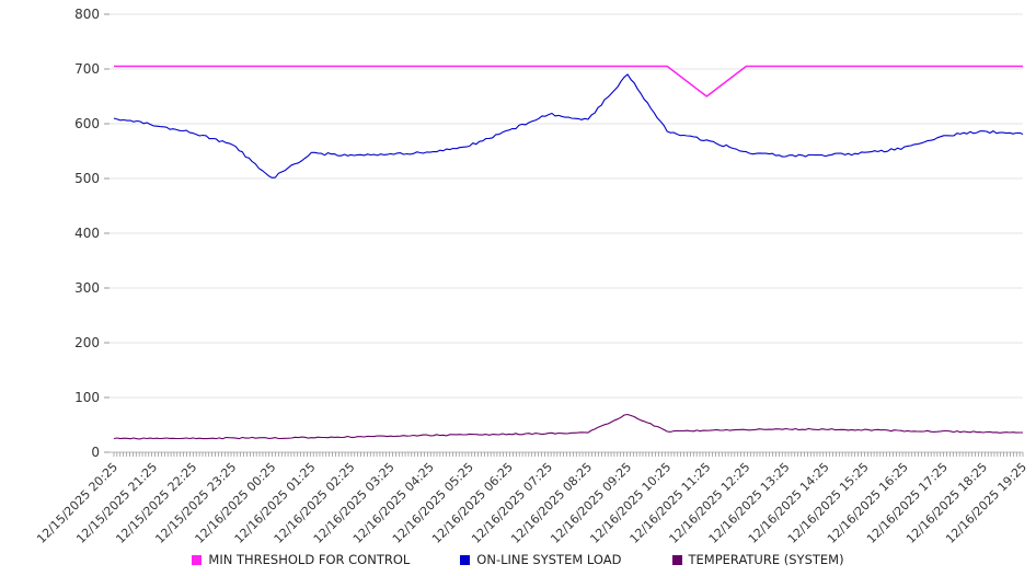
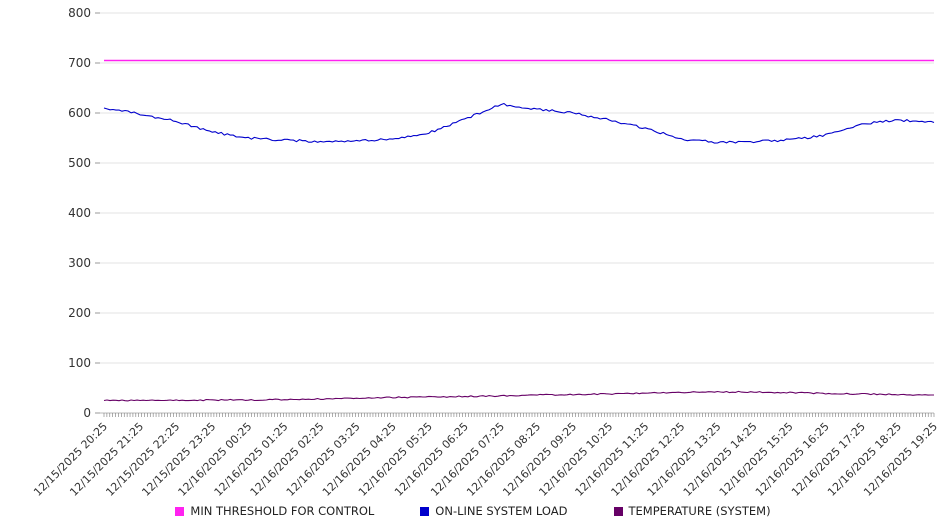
ON-LINE SYSTEM LOAD/12/16/2025 00:25: 500 -> 550
ON-LINE SYSTEM LOAD/12/16/2025 09:25: 690 -> 600
TEMPERATURE (SYSTEM)/12/16/2025 09:25: 70 -> 40
MIN THRESHOLD FOR CONTROL/12/16/2025 11:25: 650 -> 700
